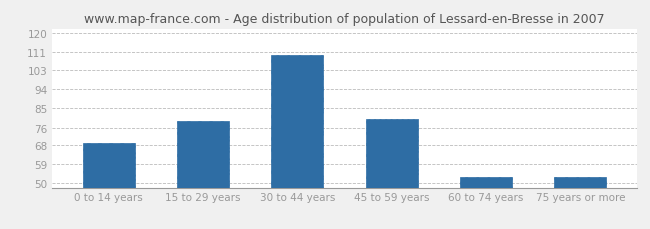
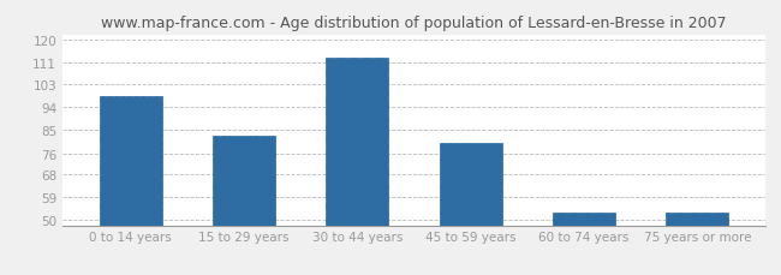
0 to 14 years: 69 -> 98
15 to 29 years: 79 -> 83
30 to 44 years: 110 -> 113
